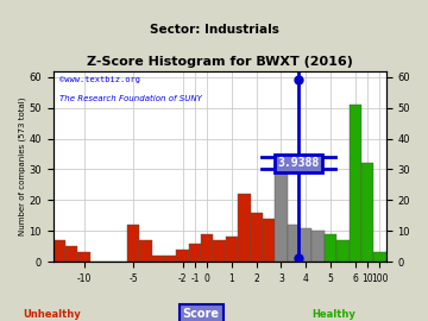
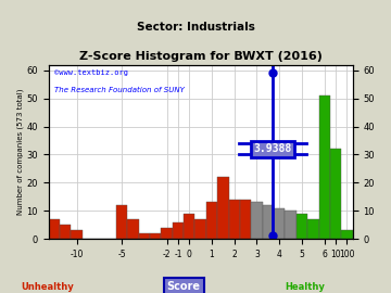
1: 8 -> 13
2: 16 -> 14
3: 29 -> 13
